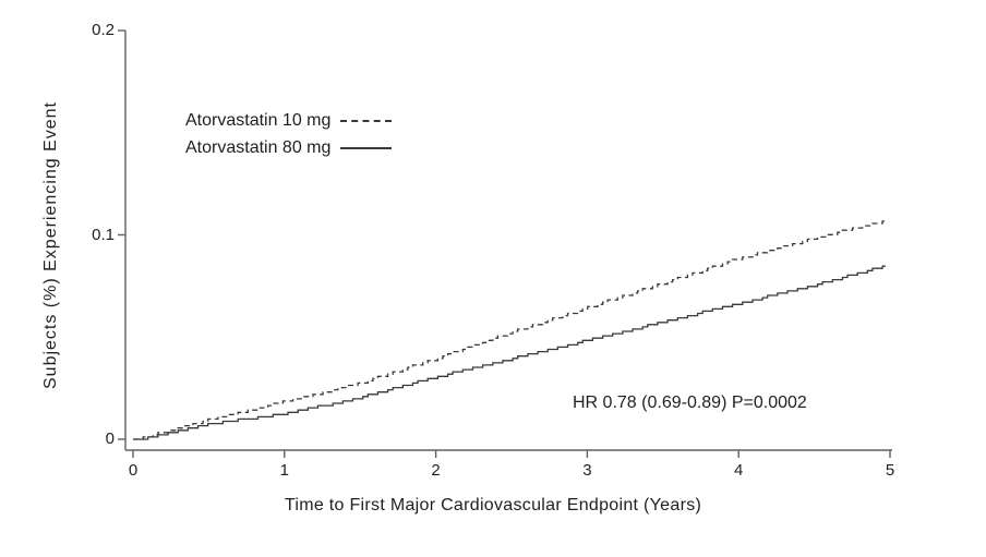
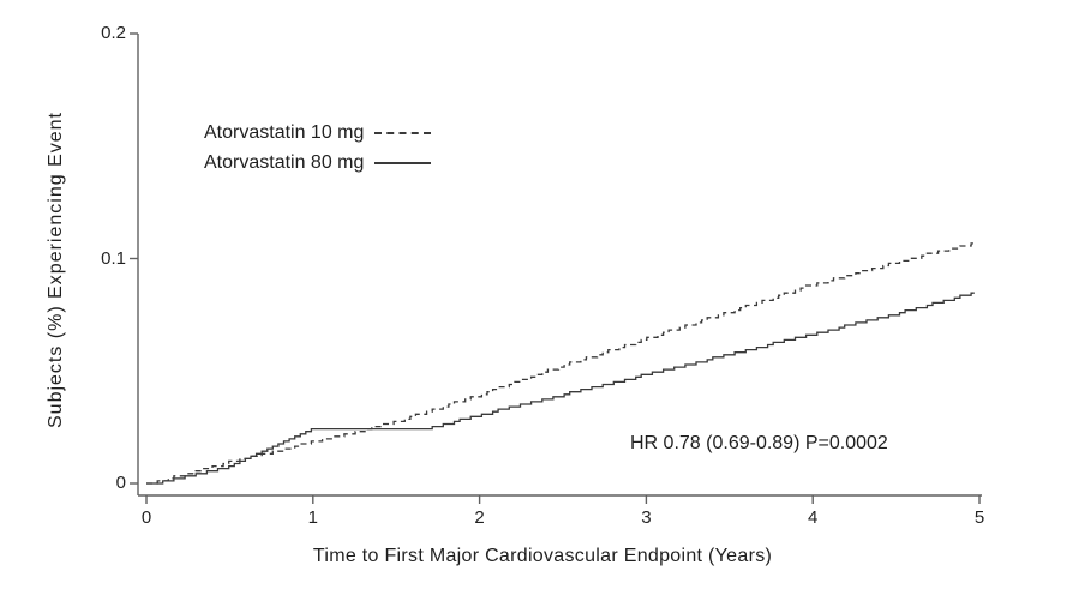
Atorvastatin 80 mg/1: 0.013 -> 0.025
